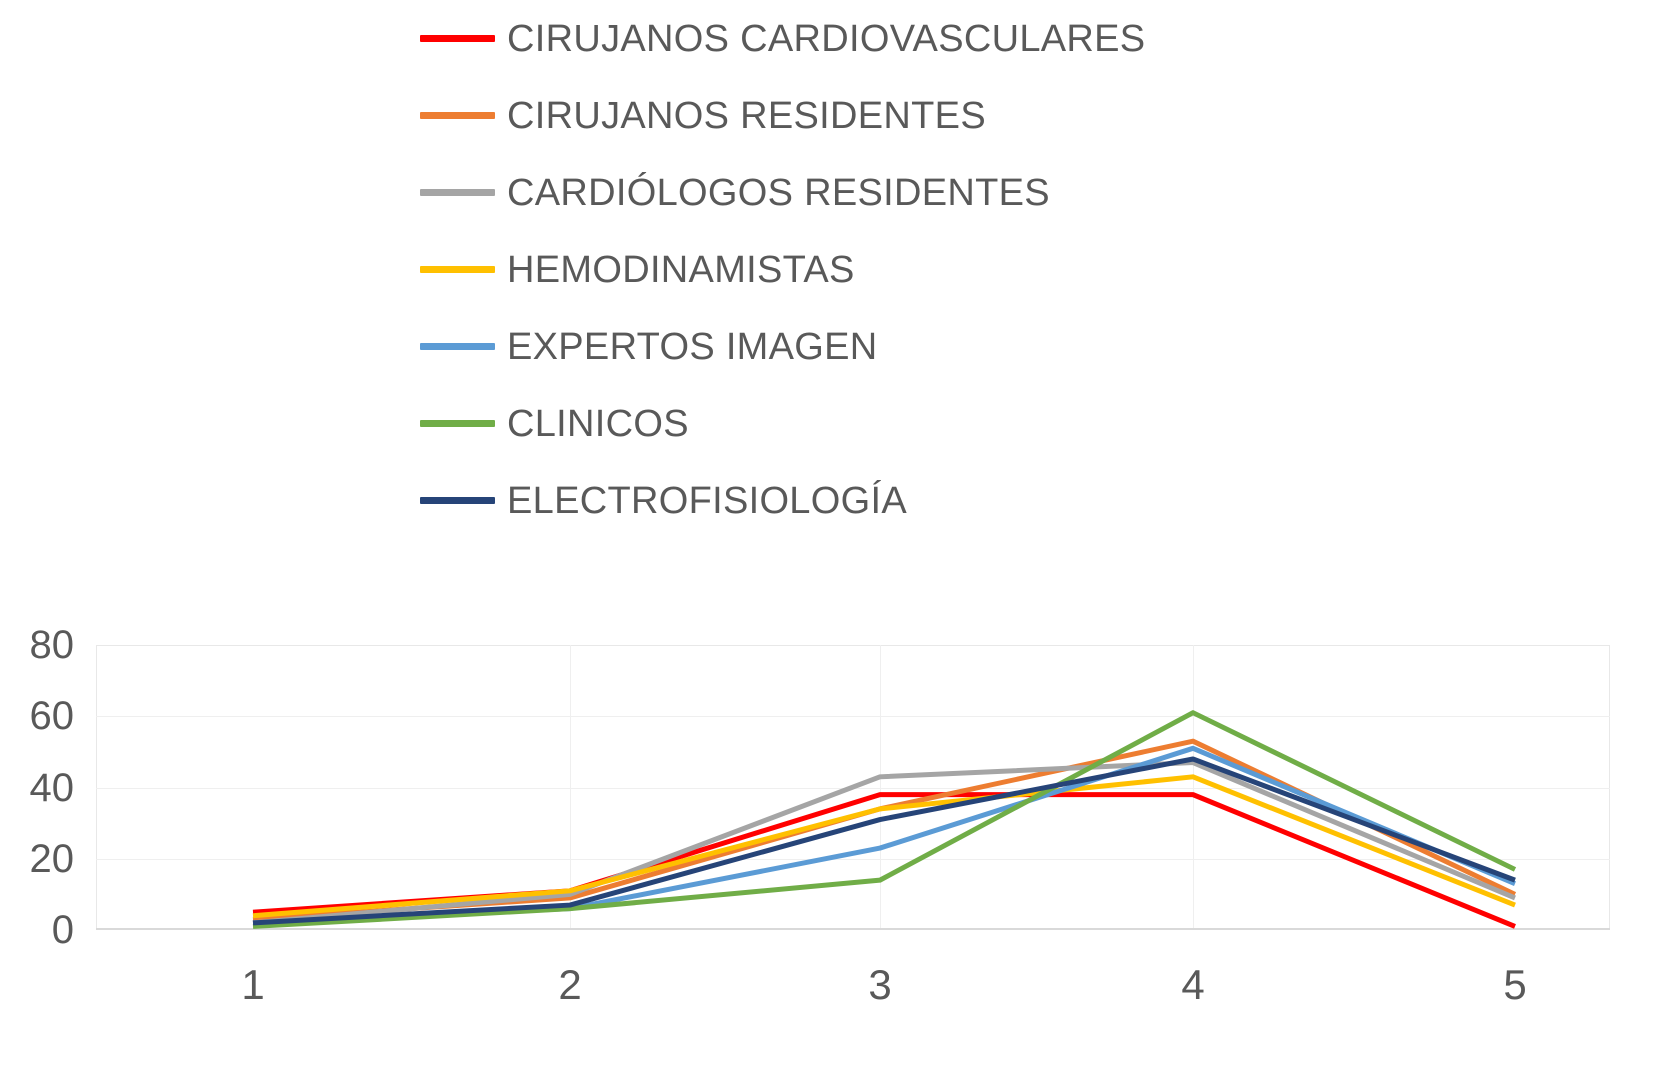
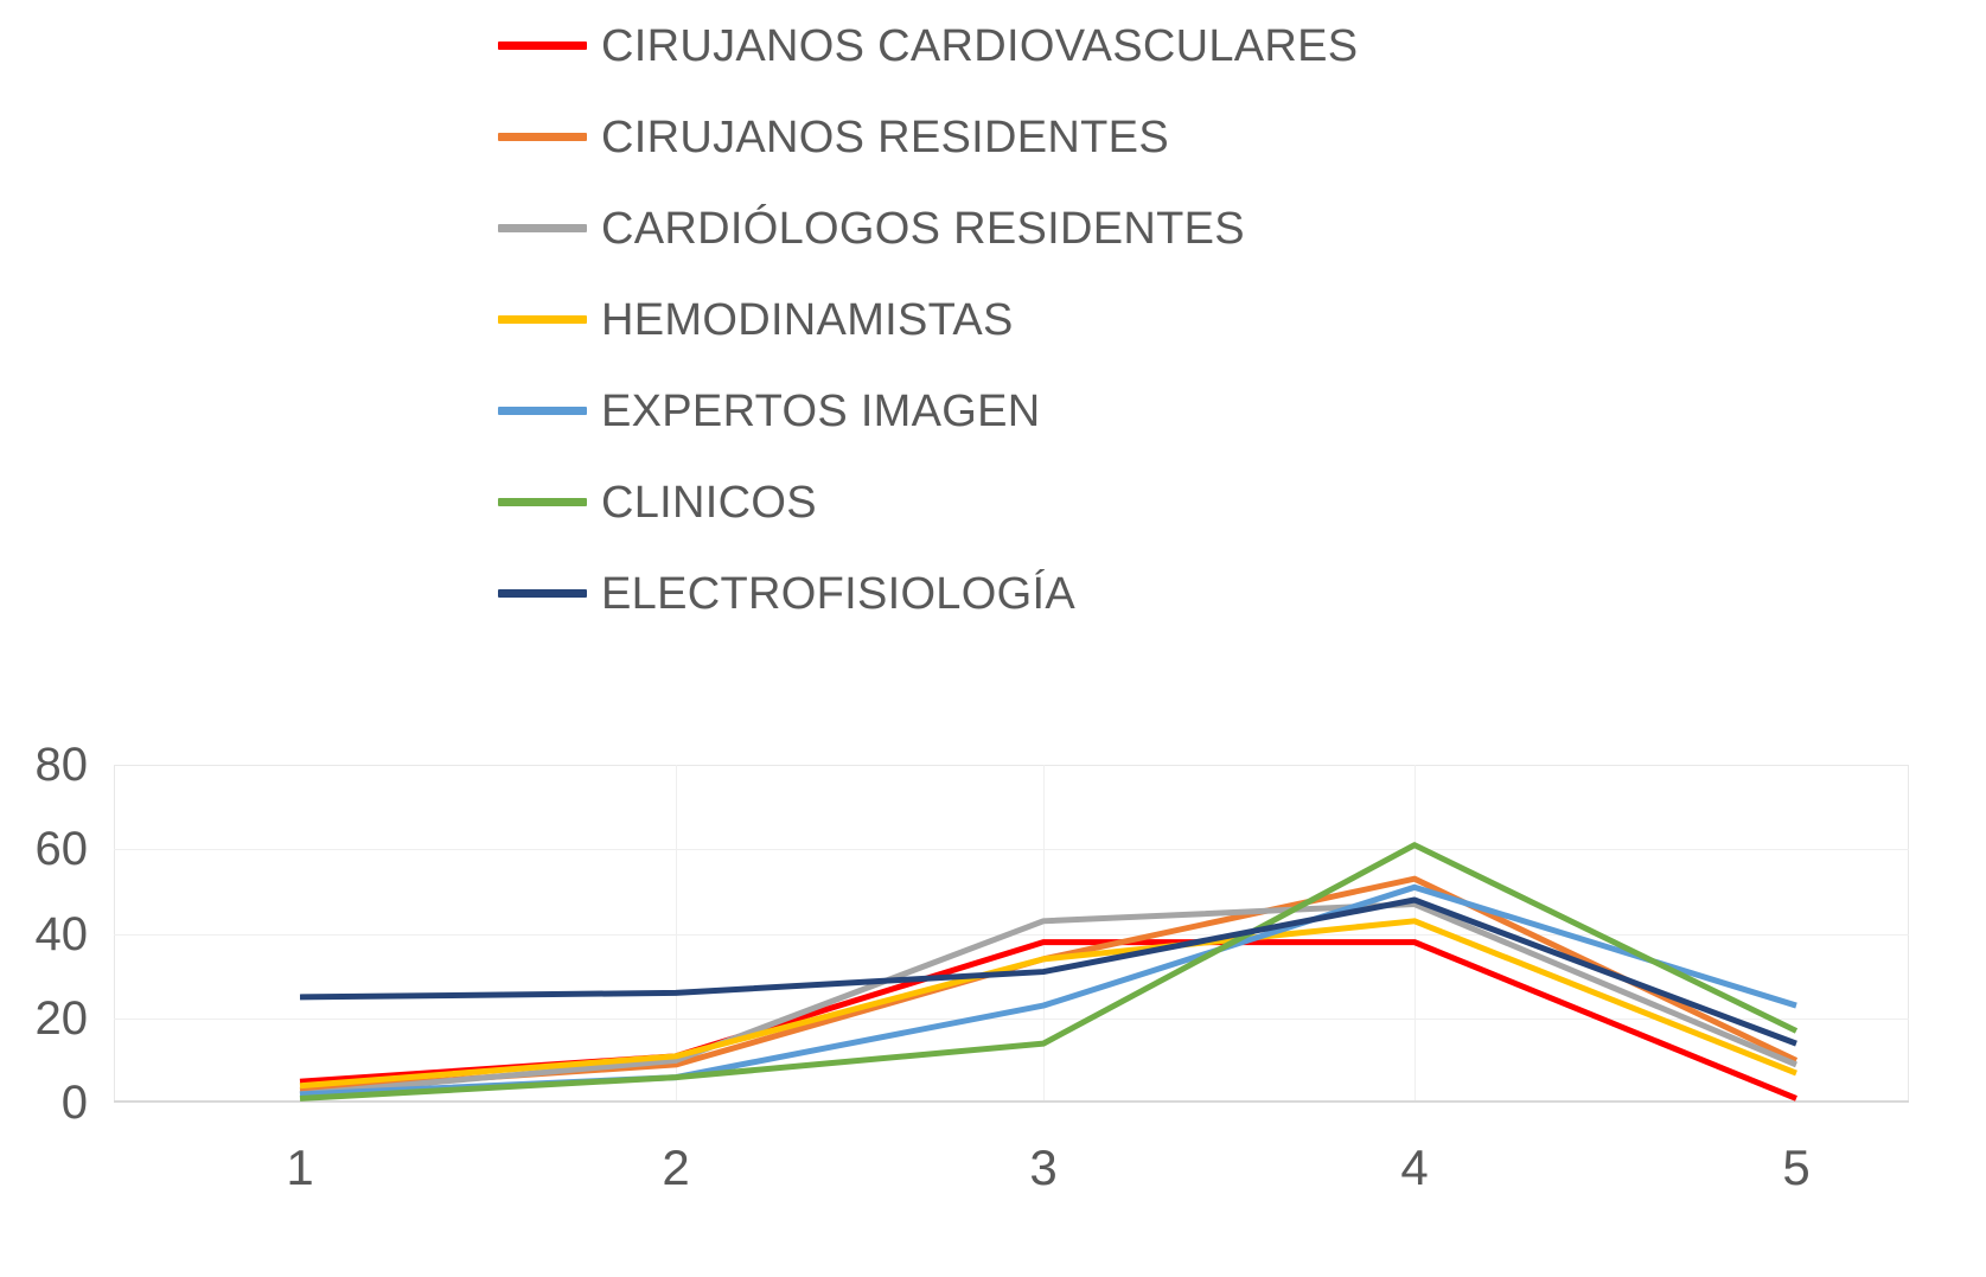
ELECTROFISIOLOGÍA/1: 2 -> 25
ELECTROFISIOLOGÍA/2: 7 -> 26
EXPERTOS IMAGEN/5: 13 -> 23
